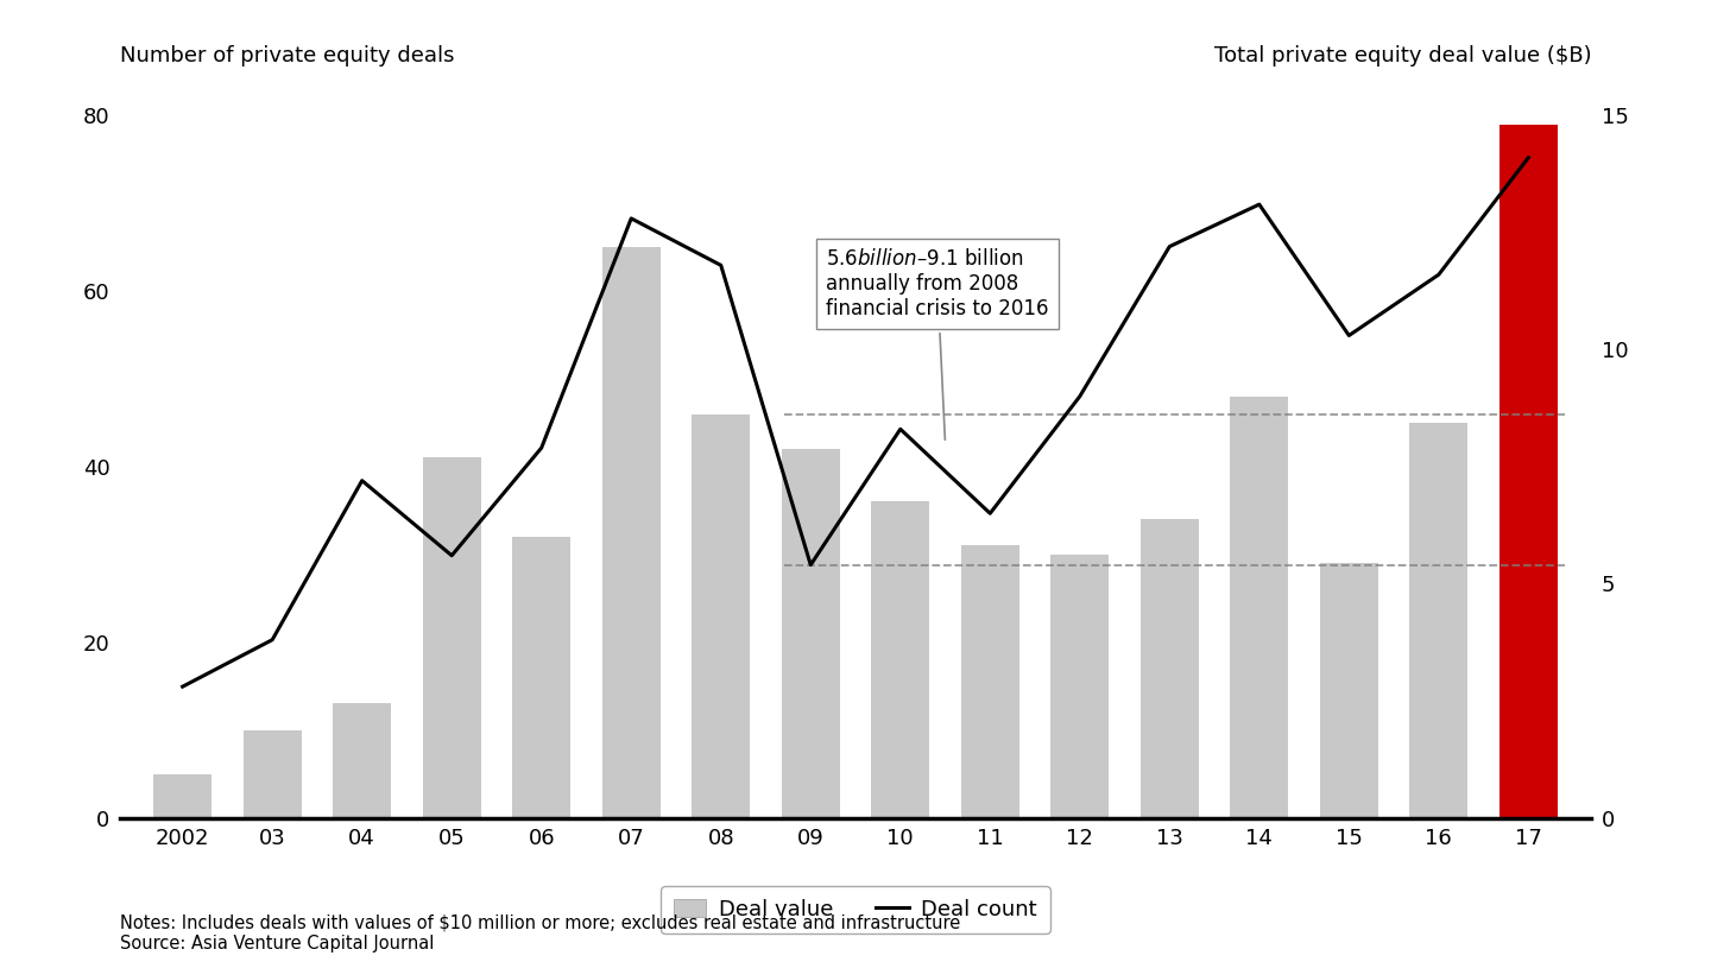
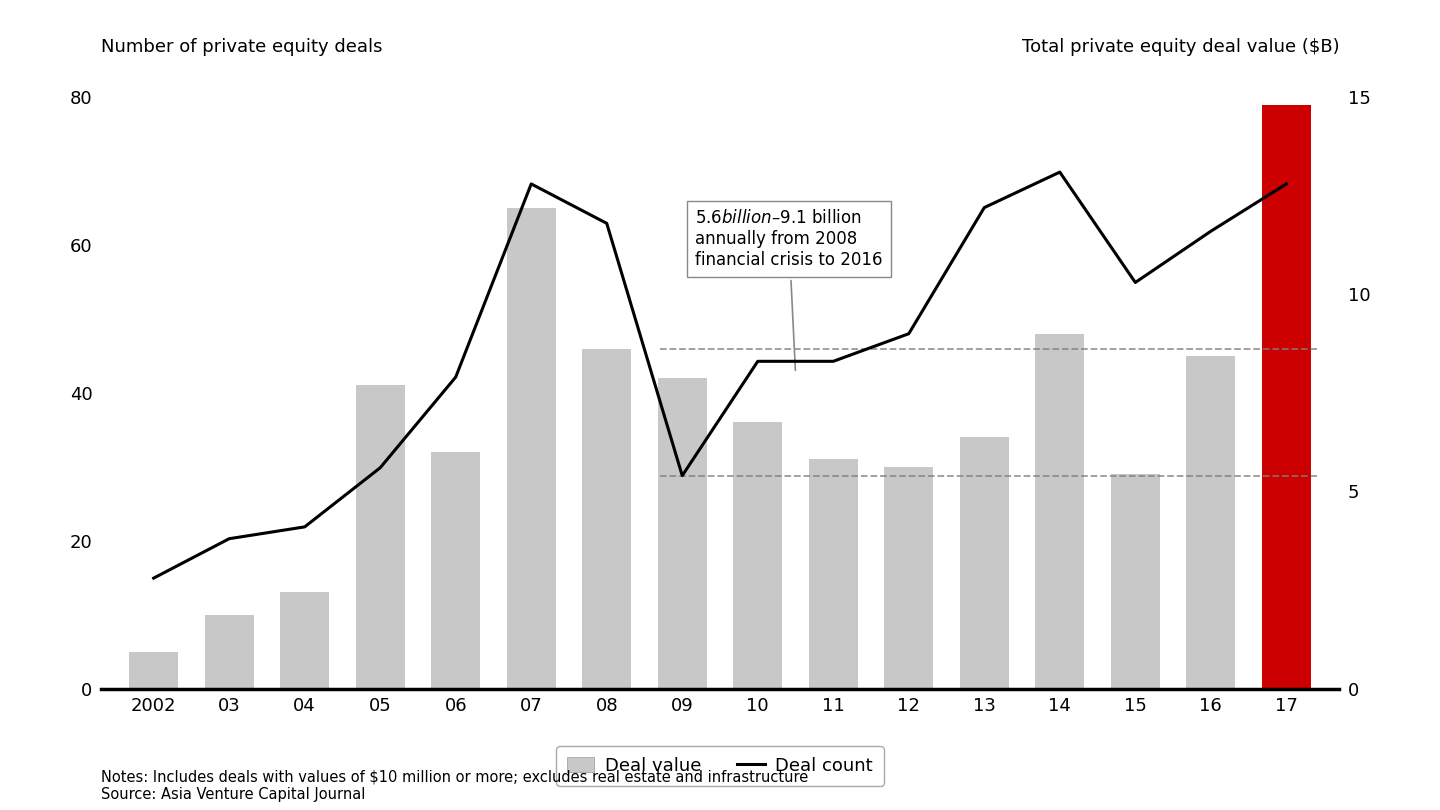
Deal count/04: 7.2 -> 4.1
Deal count/11: 6.5 -> 8.3
Deal count/17: 14.1 -> 12.8
